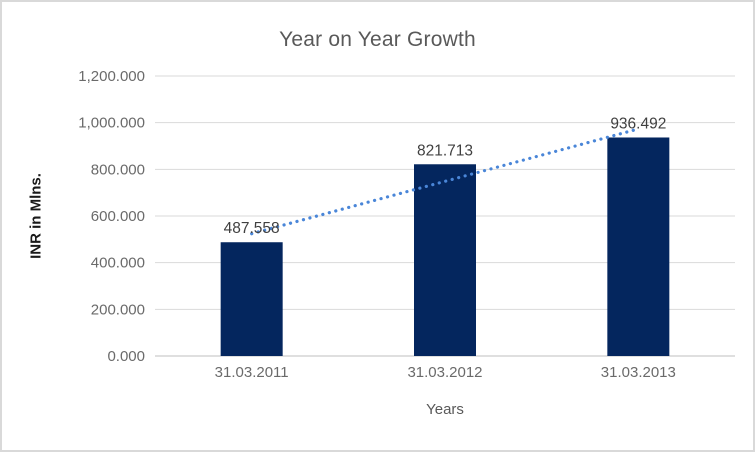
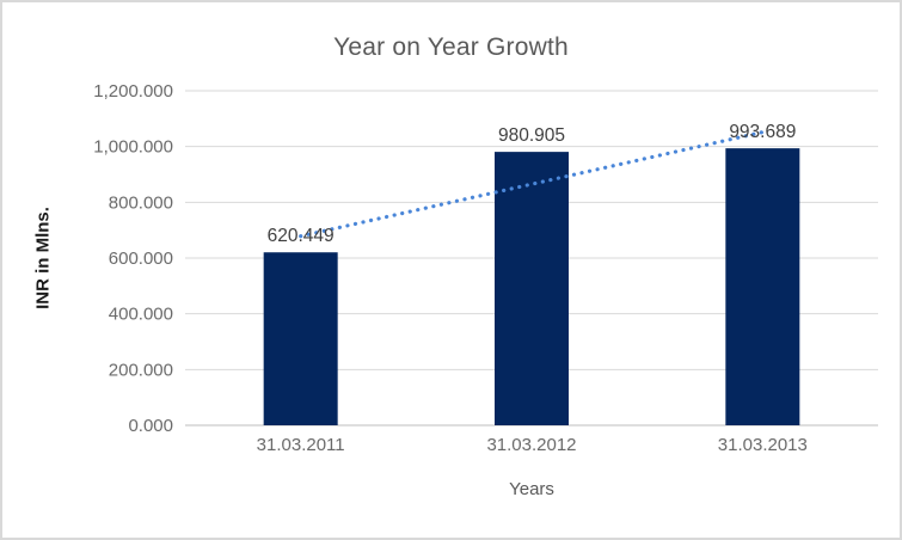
31.03.2011: 487.558 -> 620.449
31.03.2012: 821.713 -> 980.905
31.03.2013: 936.492 -> 993.689
